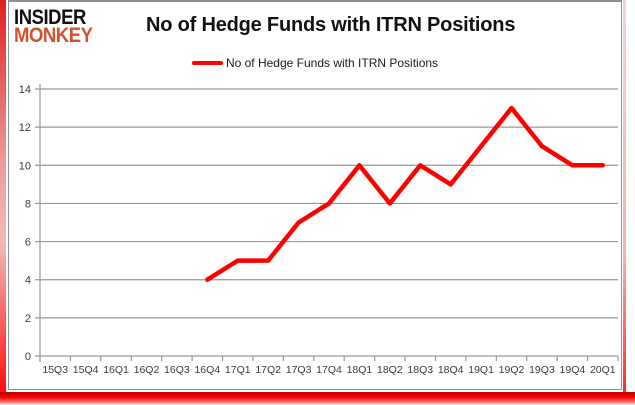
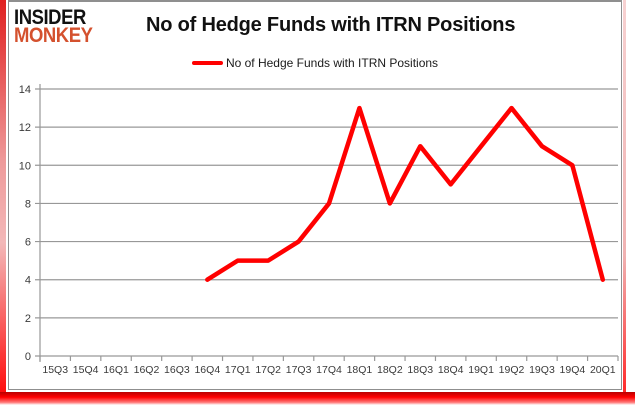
17Q3: 7 -> 6
18Q1: 10 -> 13
18Q3: 10 -> 11
20Q1: 10 -> 4
